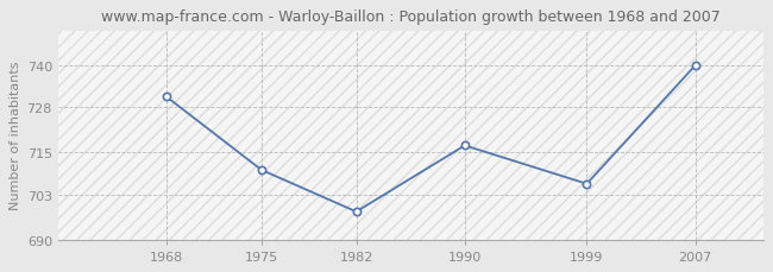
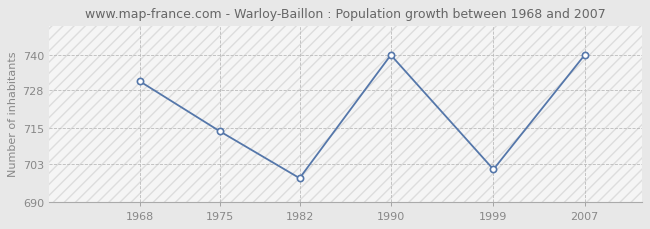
1975: 710 -> 714
1990: 717 -> 740
1999: 706 -> 701
